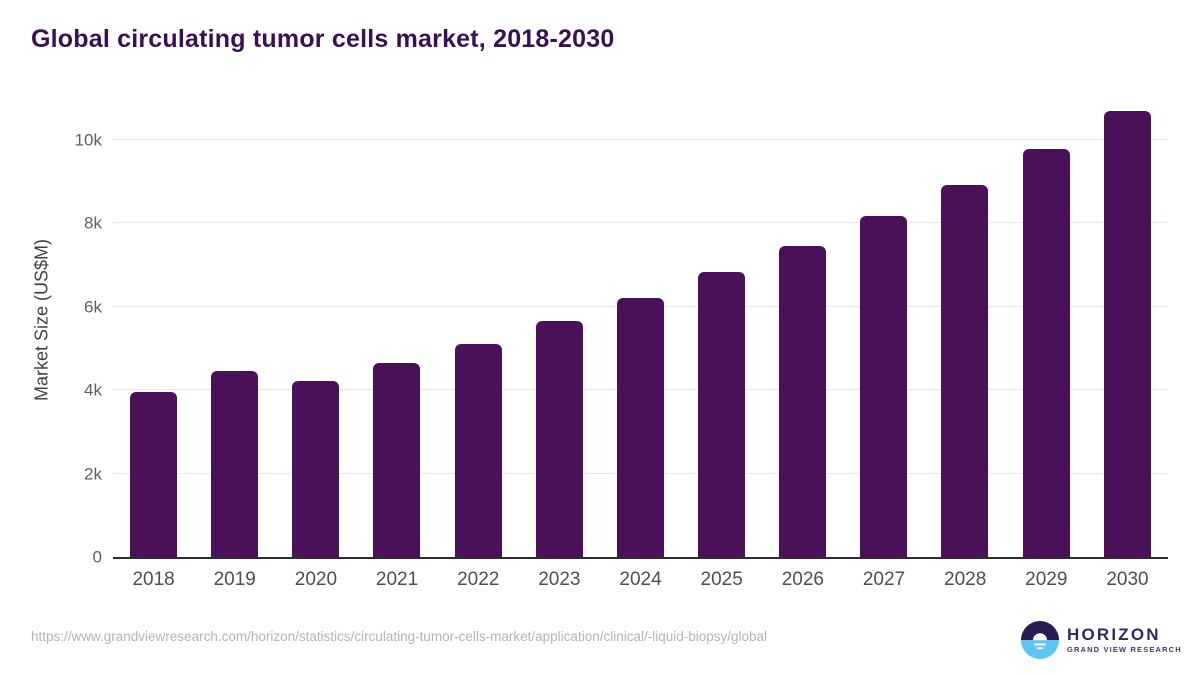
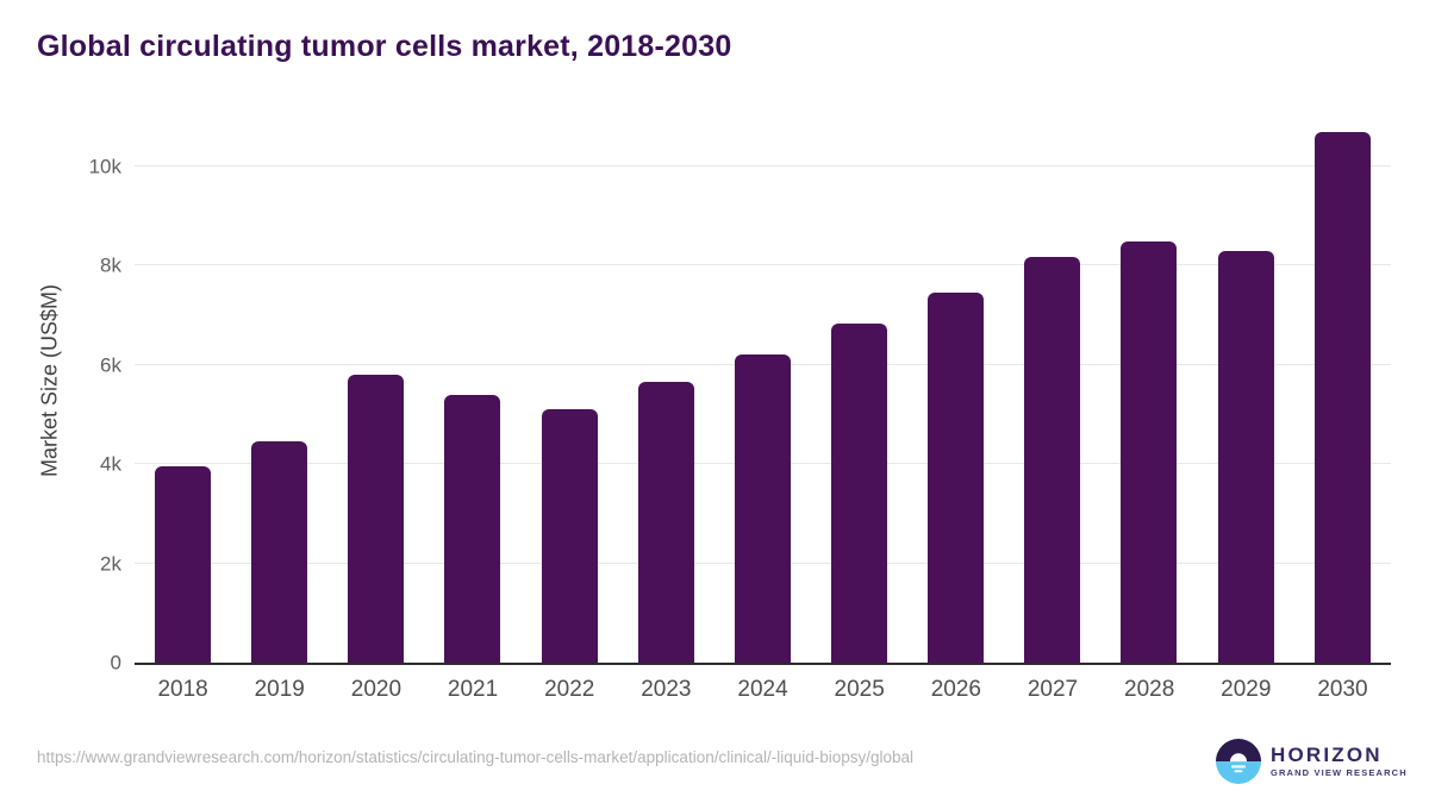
2020: 4.2k -> 5.8k
2021: 4.6k -> 5.4k
2028: 8.9k -> 8.5k
2029: 9.8k -> 8.3k
